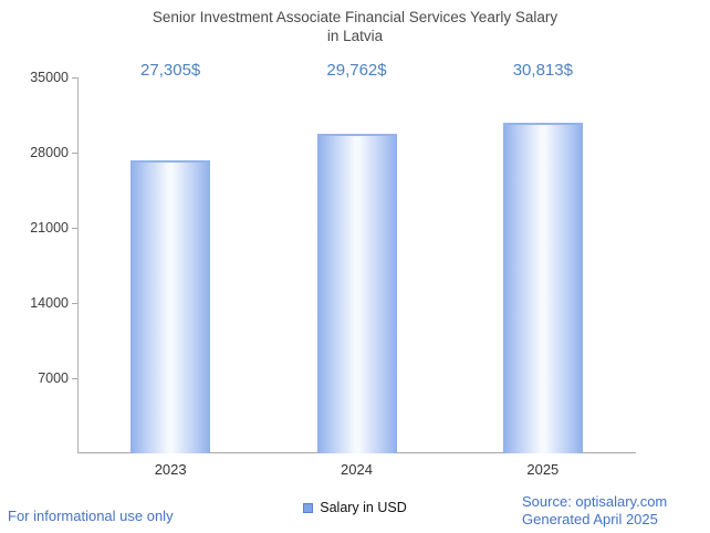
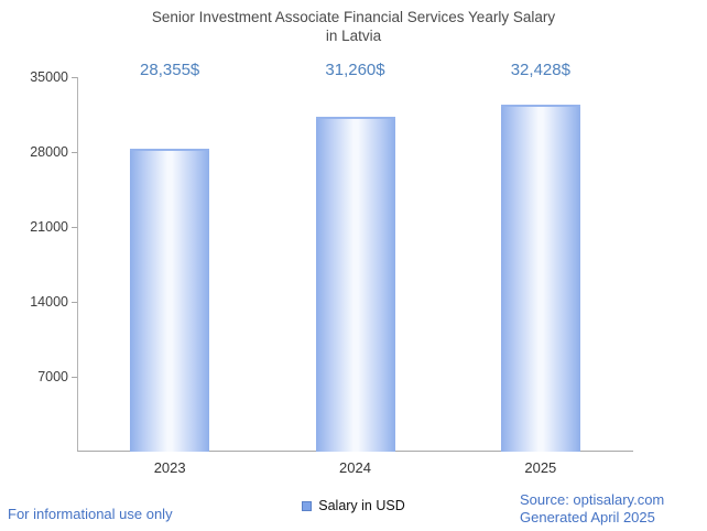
2023: 27,305 -> 28,355
2024: 29,762 -> 31,260
2025: 30,813 -> 32,428
